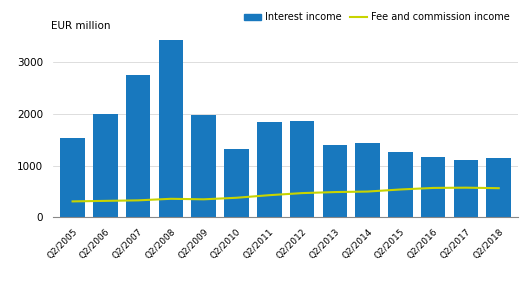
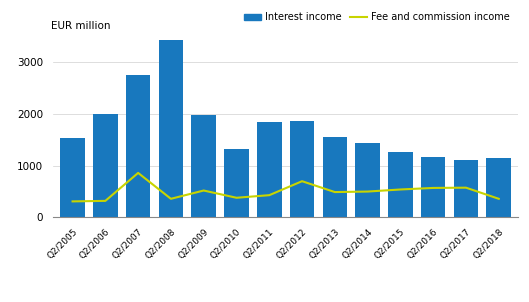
Fee and commission income/Q2/2007: 330 -> 860
Fee and commission income/Q2/2009: 350 -> 520
Fee and commission income/Q2/2012: 470 -> 700
Interest income/Q2/2013: 1390 -> 1560
Fee and commission income/Q2/2018: 560 -> 360
